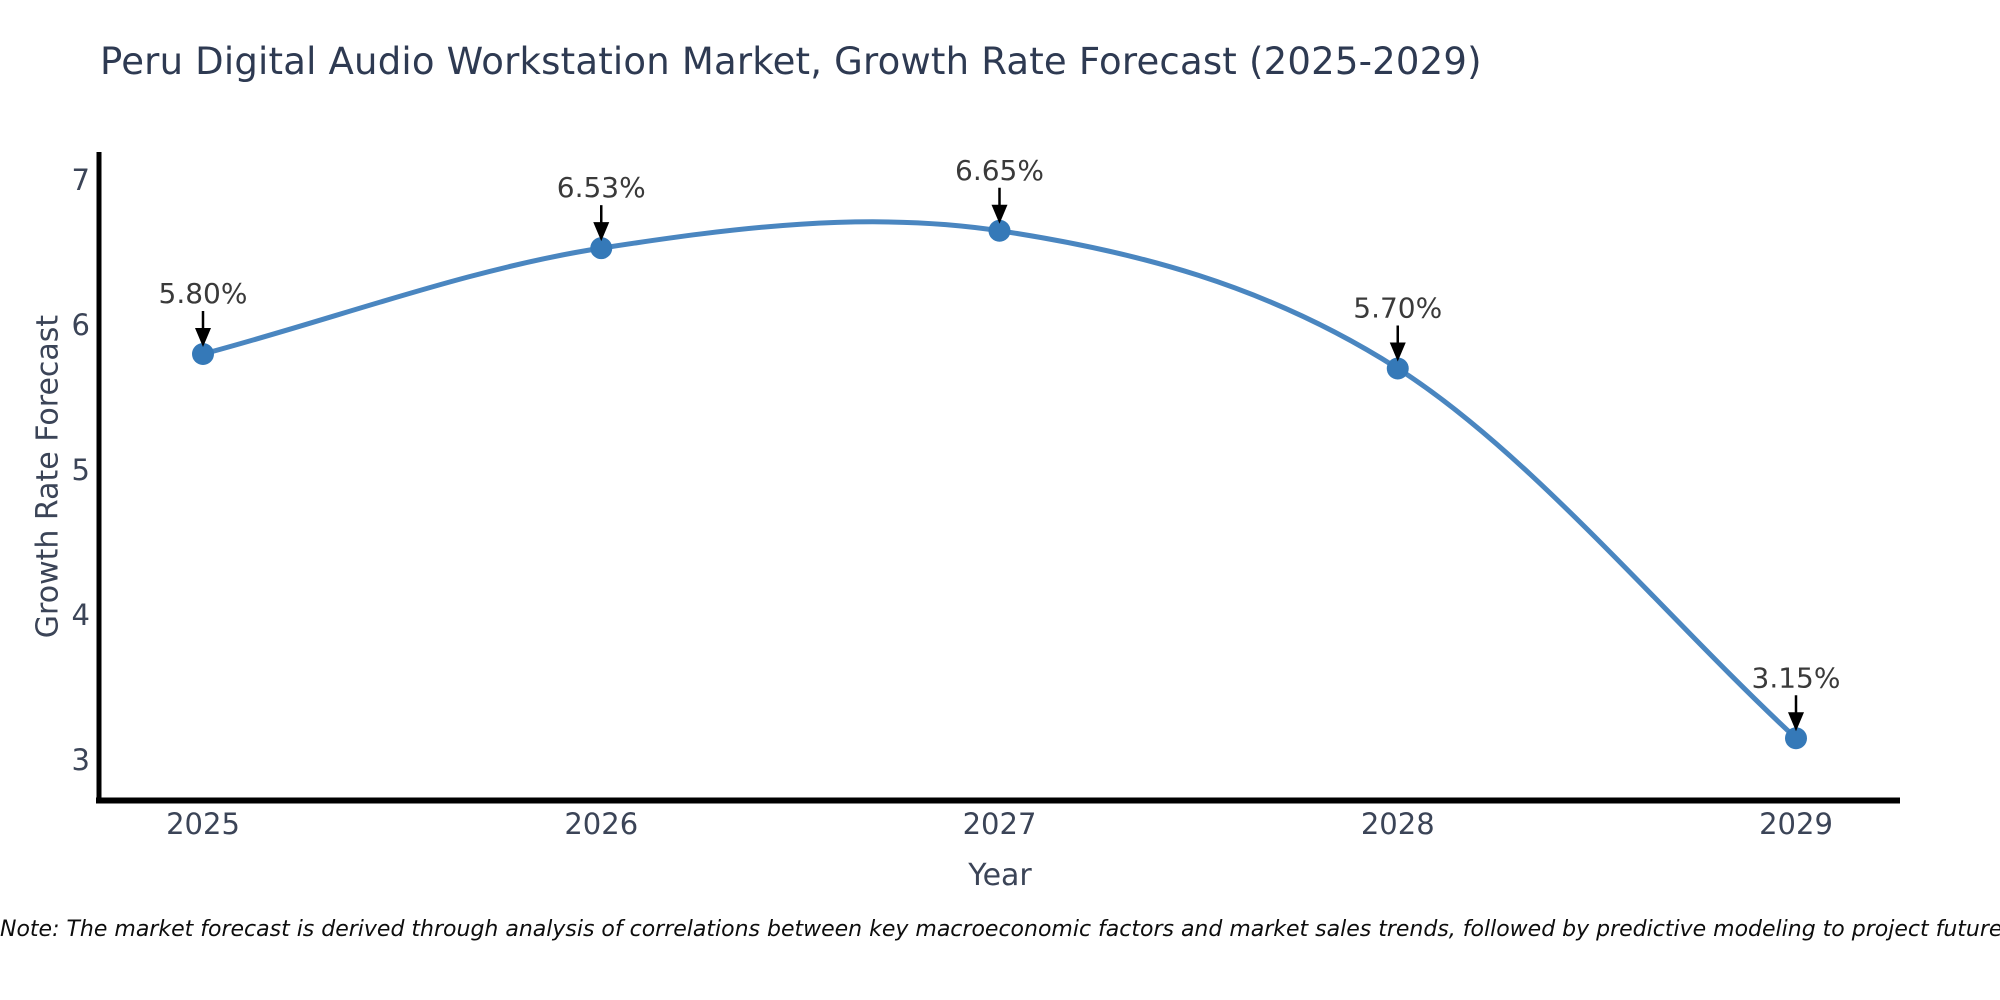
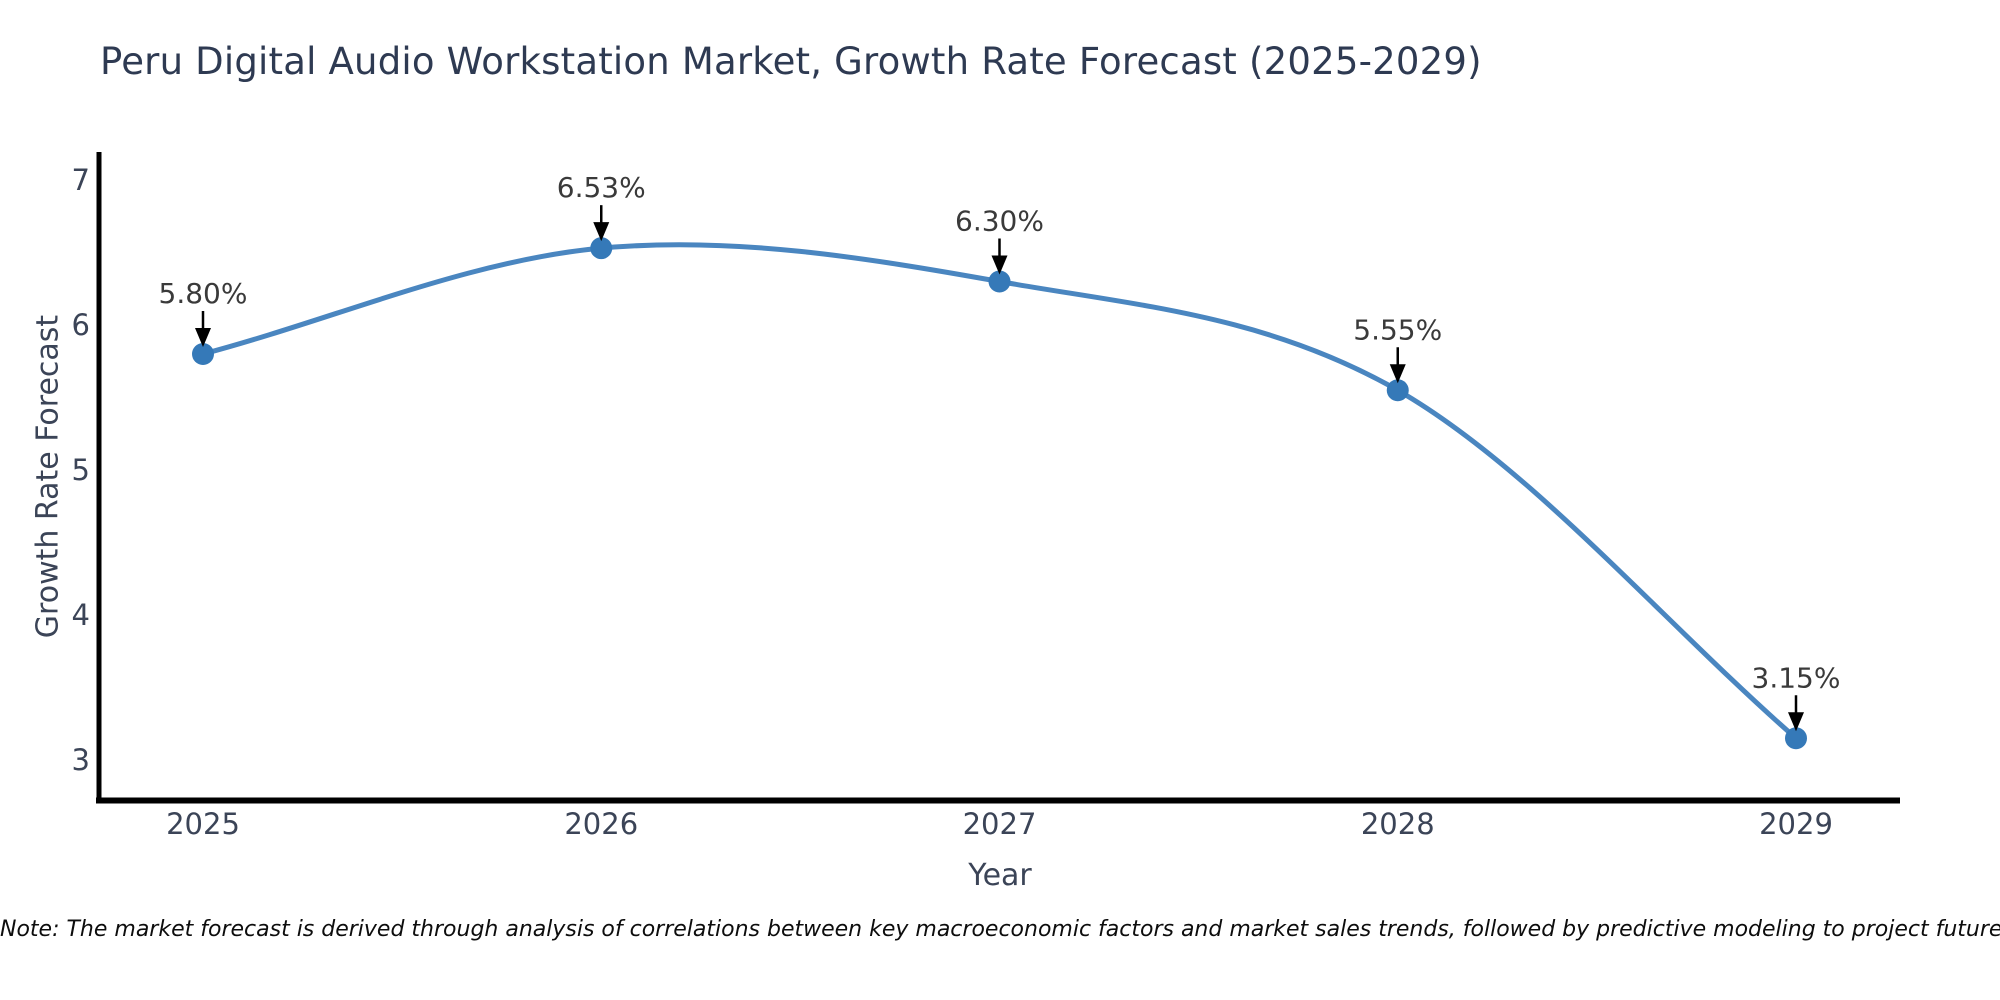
2027: 6.65% -> 6.30%
2028: 5.70% -> 5.55%
